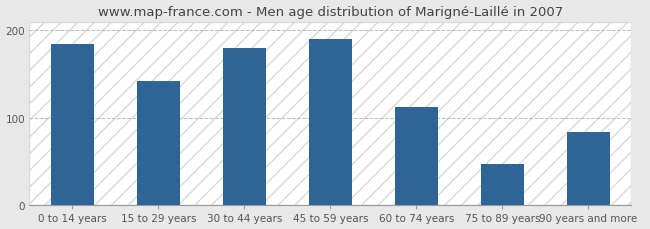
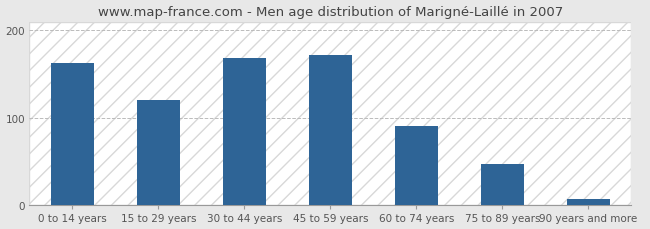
0 to 14 years: 184 -> 162
15 to 29 years: 142 -> 120
30 to 44 years: 180 -> 168
45 to 59 years: 190 -> 172
60 to 74 years: 112 -> 90
90 years and more: 84 -> 7
